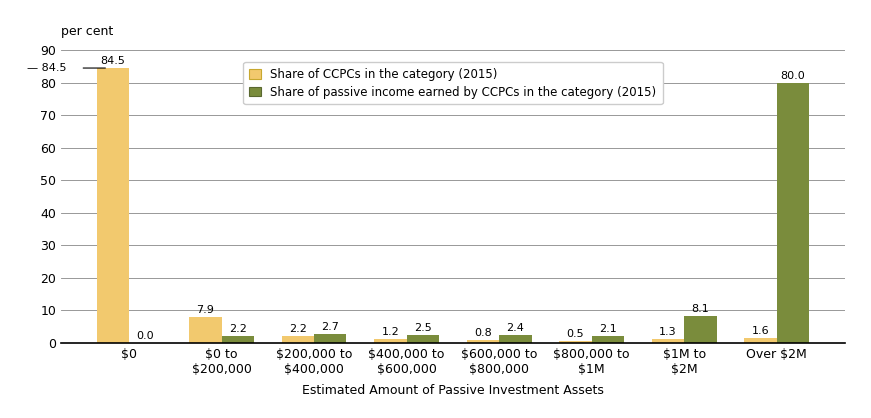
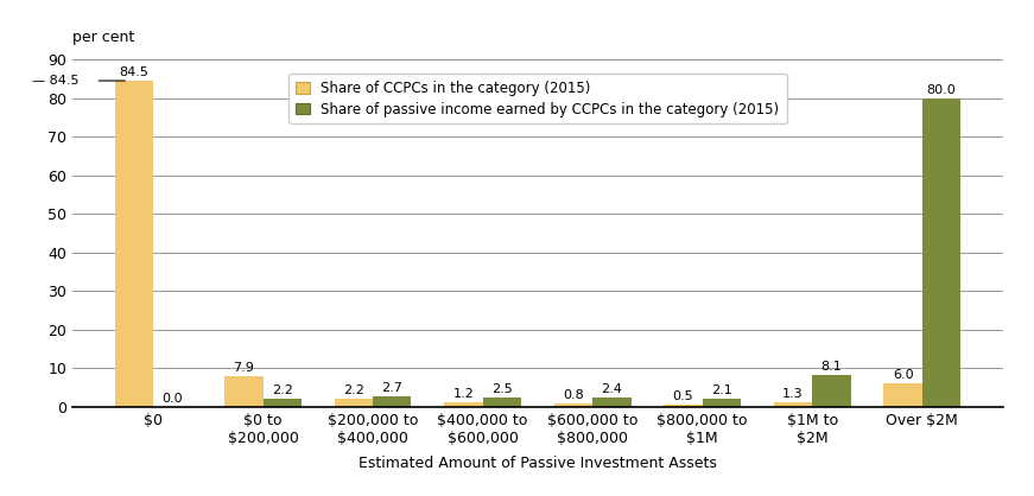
Share of CCPCs in the category (2015)/Over $2M: 1.6 -> 6.0
